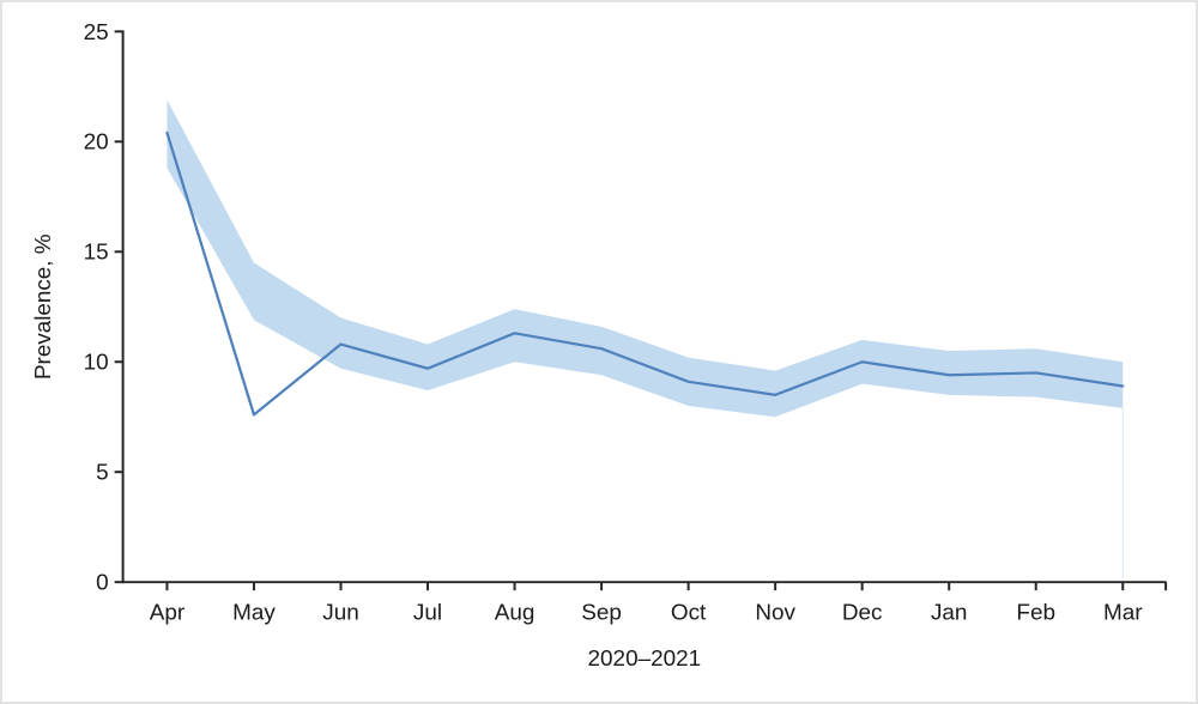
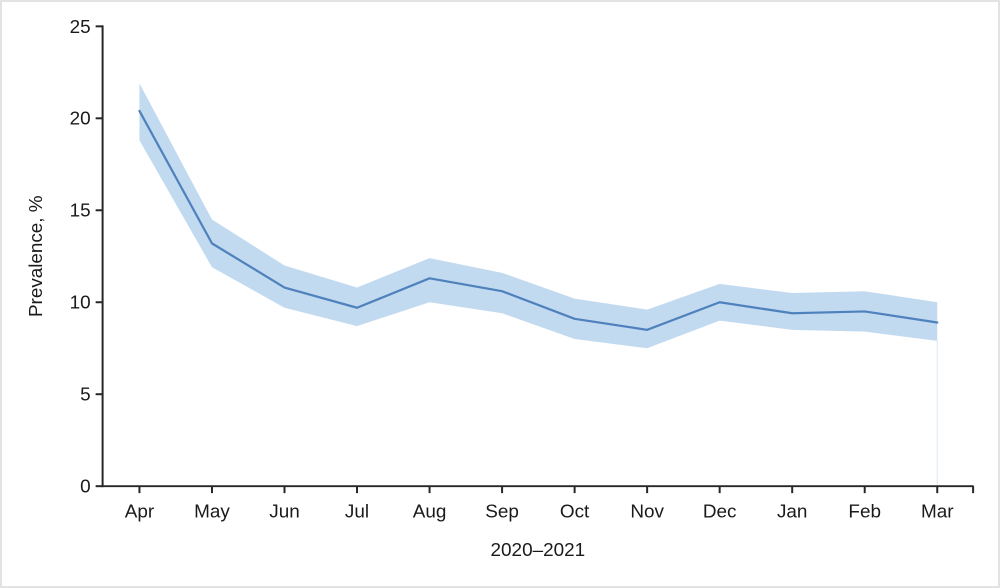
May: 7.6 -> 13.2
